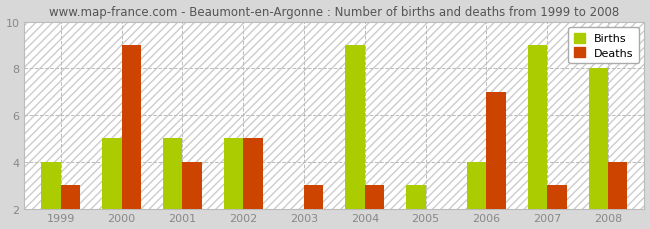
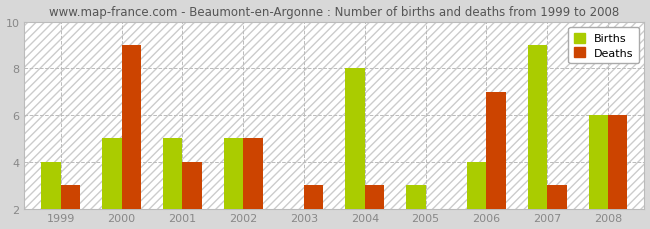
Births/2004: 9 -> 8
Births/2008: 8 -> 6
Deaths/2008: 4 -> 6
